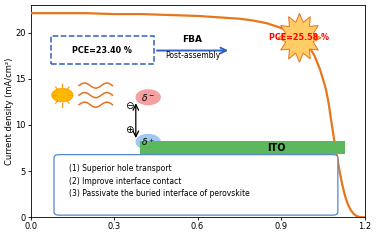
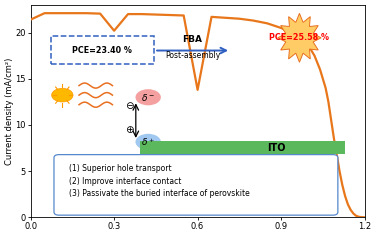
0.0: 22.1 -> 21.4
0.3: 22.0 -> 20.2
0.6: 21.8 -> 13.8
